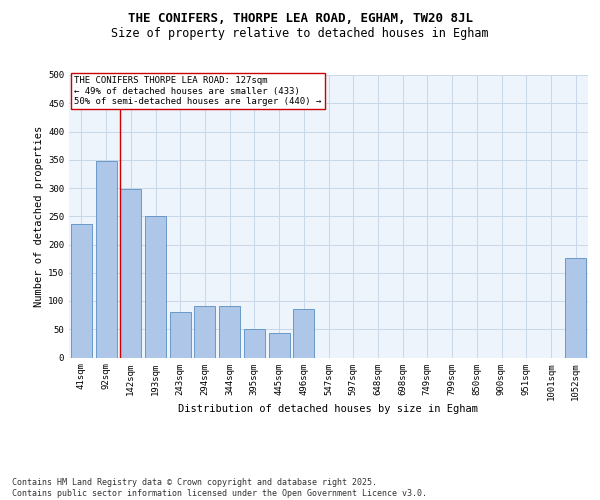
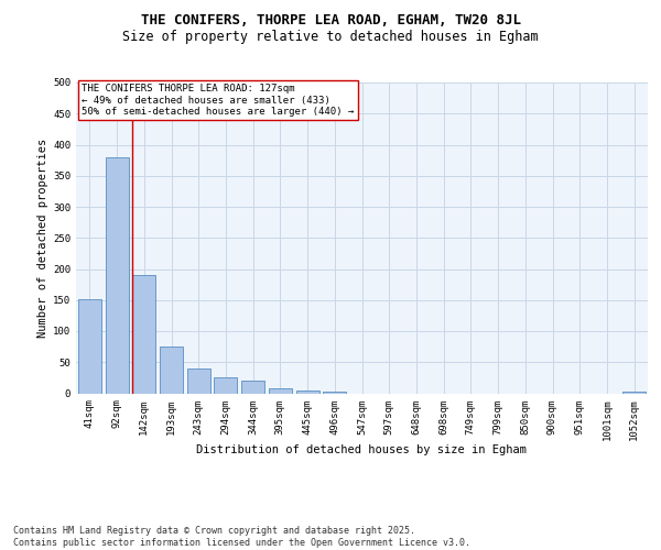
41sqm: 236 -> 152
92sqm: 348 -> 380
142sqm: 298 -> 191
193sqm: 250 -> 76
243sqm: 80 -> 39
294sqm: 92 -> 25
344sqm: 92 -> 20
395sqm: 50 -> 8
445sqm: 44 -> 5
496sqm: 86 -> 2
1052sqm: 176 -> 3
